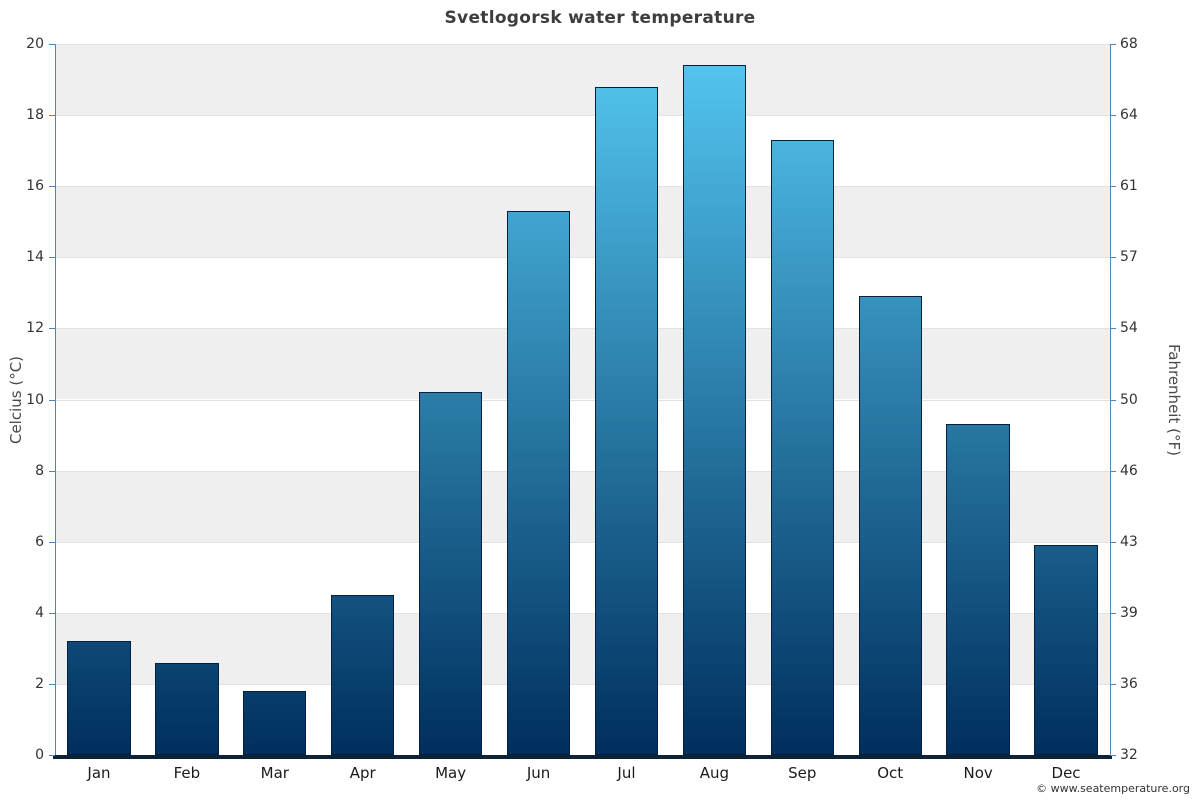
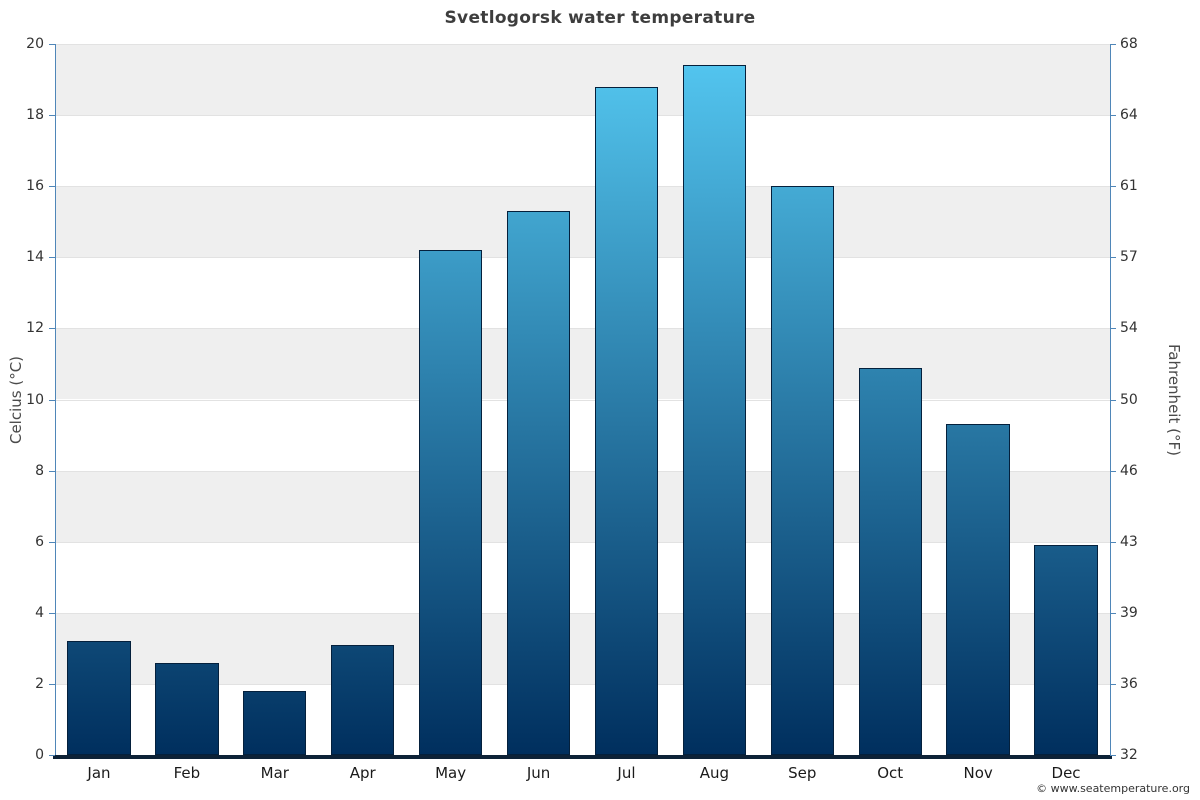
Apr: 4.5 -> 3.1
May: 10.2 -> 14.2
Sep: 17.3 -> 16.0
Oct: 12.9 -> 10.9
